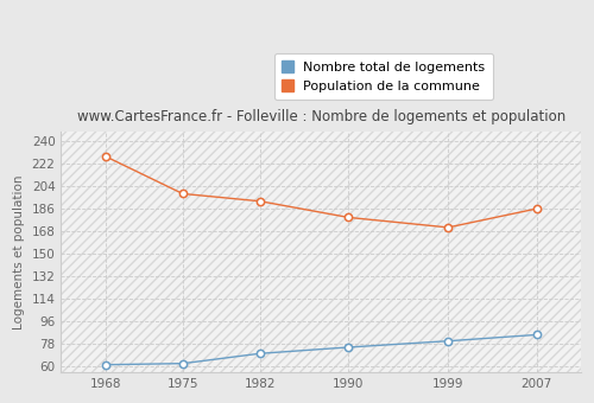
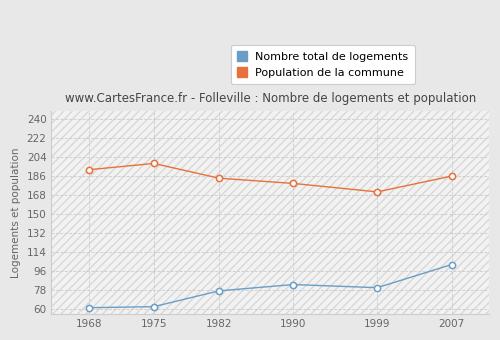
Population de la commune/1968: 228 -> 192
Nombre total de logements/1982: 70 -> 77
Population de la commune/1982: 192 -> 184
Nombre total de logements/1990: 75 -> 83
Nombre total de logements/2007: 85 -> 102
